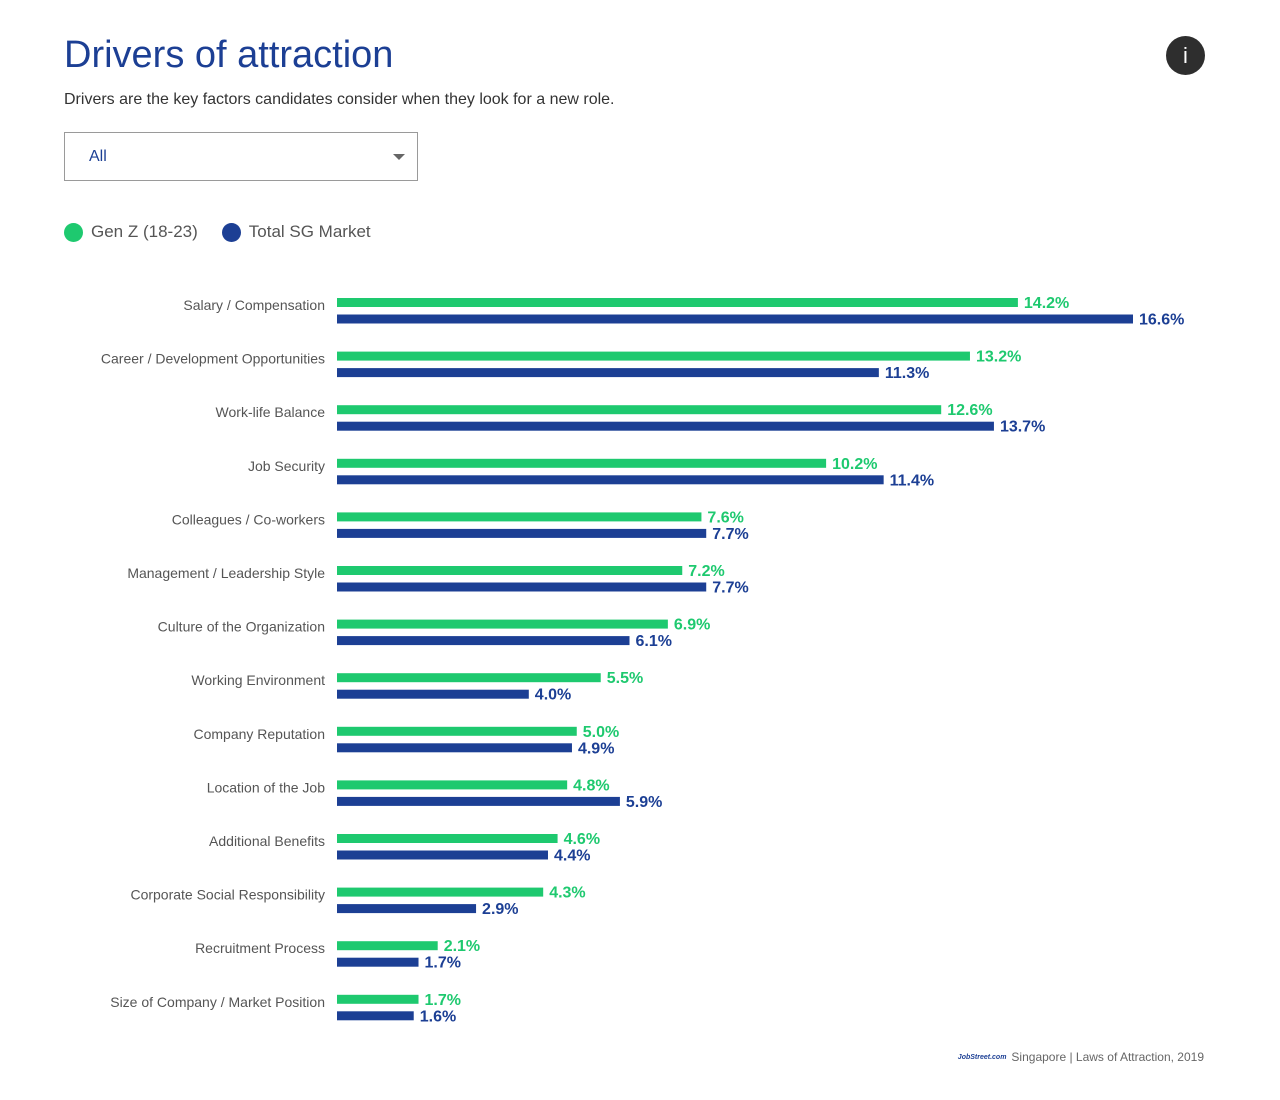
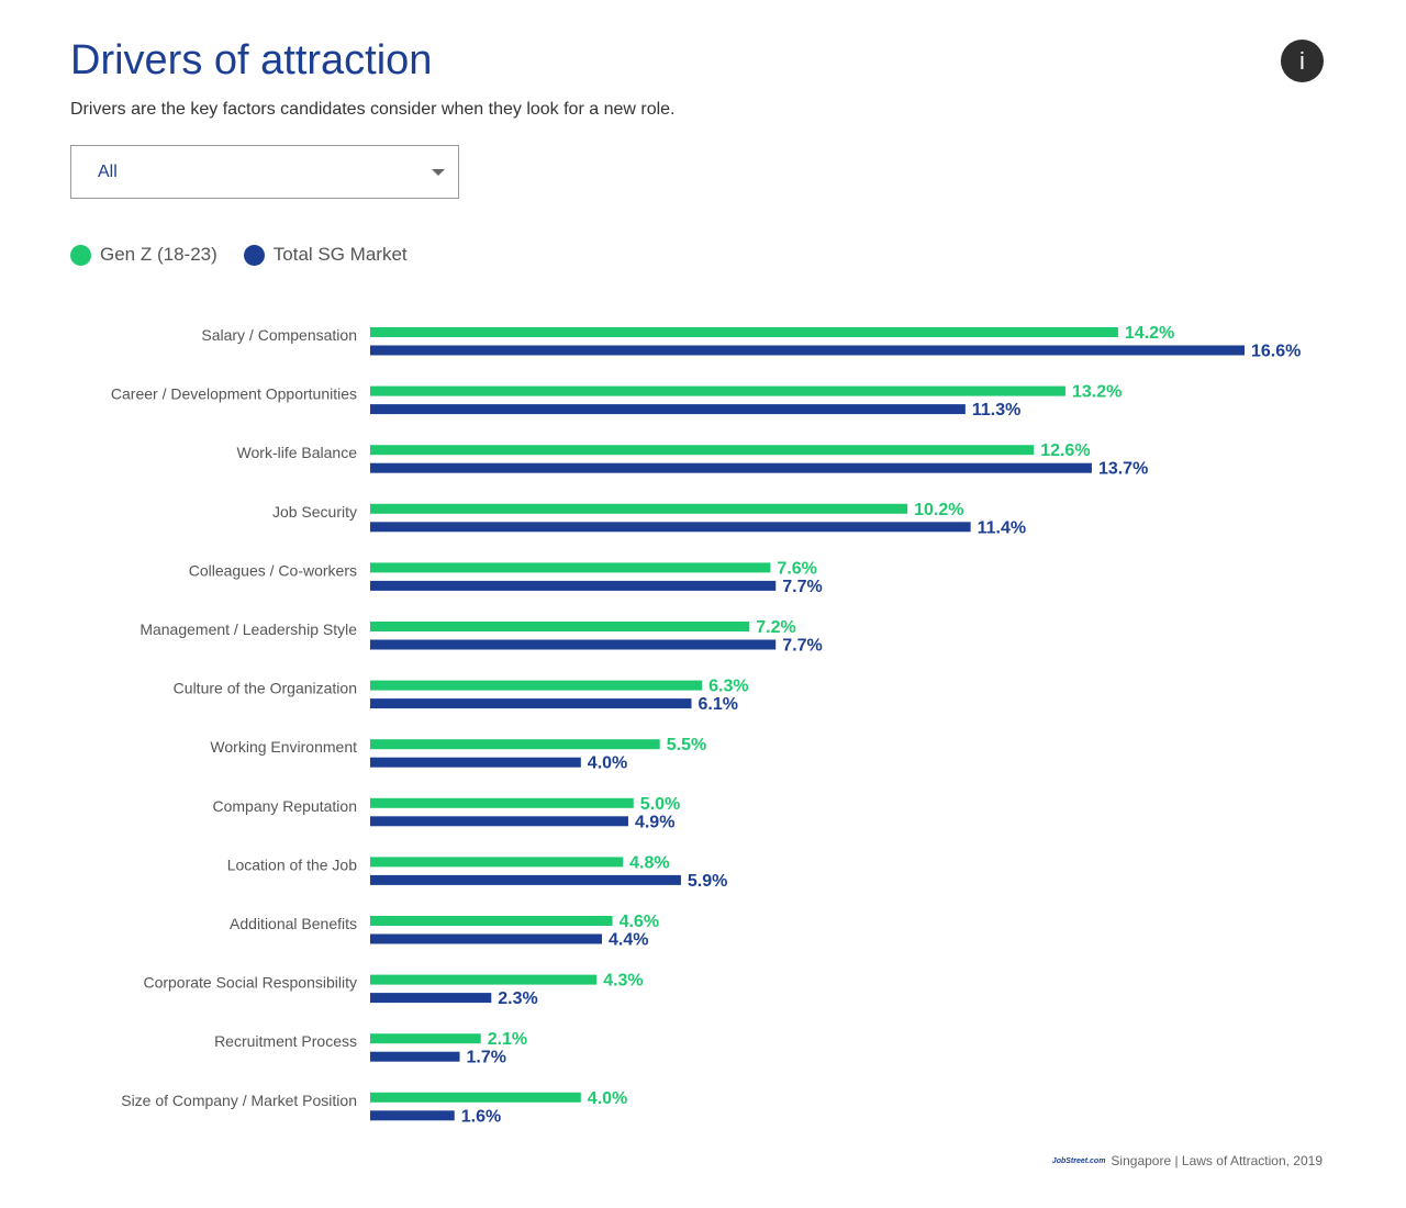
Gen Z (18-23)/Culture of the Organization: 6.9% -> 6.3%
Total SG Market/Corporate Social Responsibility: 2.9% -> 2.3%
Gen Z (18-23)/Size of Company / Market Position: 1.7% -> 4.0%
